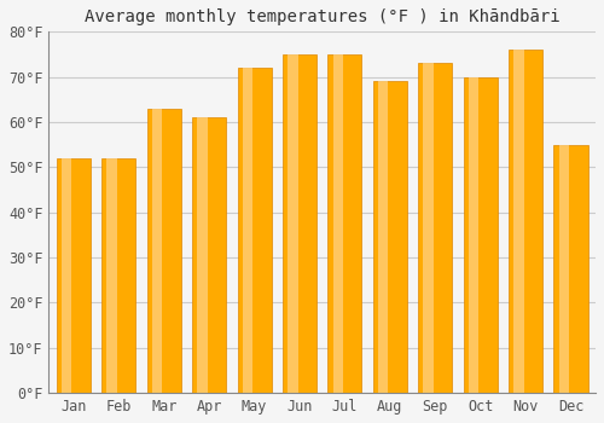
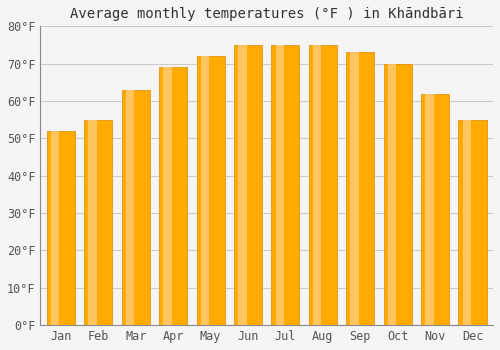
Feb: 52°F -> 55°F
Apr: 61°F -> 69°F
Aug: 69°F -> 75°F
Nov: 76°F -> 62°F
